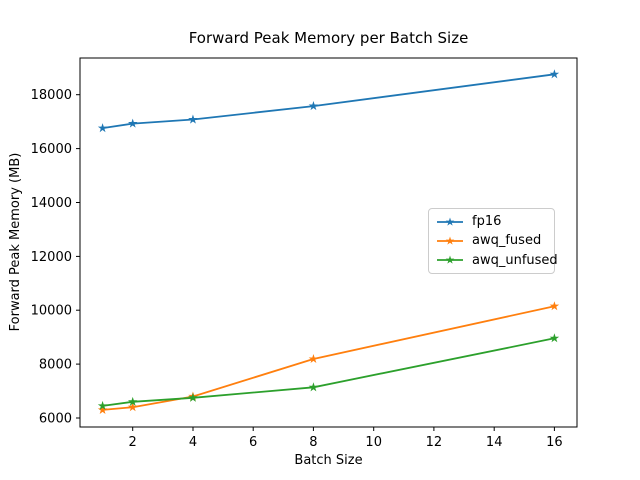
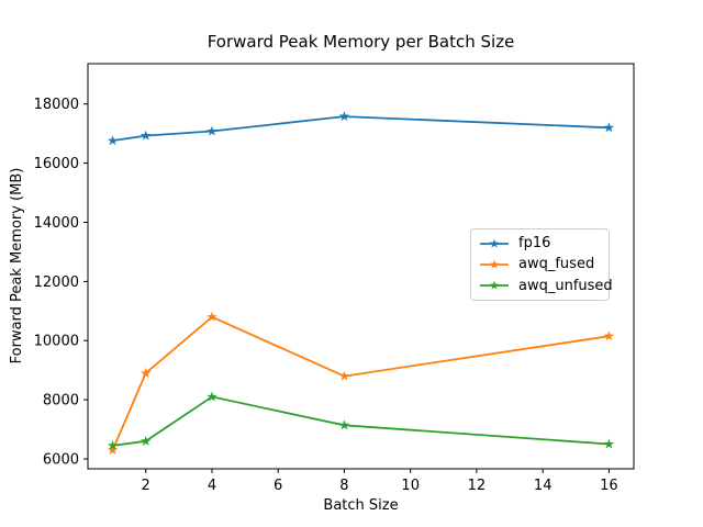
awq_fused/2: 6400 -> 8900
awq_fused/4: 6800 -> 10800
awq_unfused/4: 6800 -> 8100
awq_fused/8: 8200 -> 8800
fp16/16: 18800 -> 17200
awq_unfused/16: 9000 -> 6500
